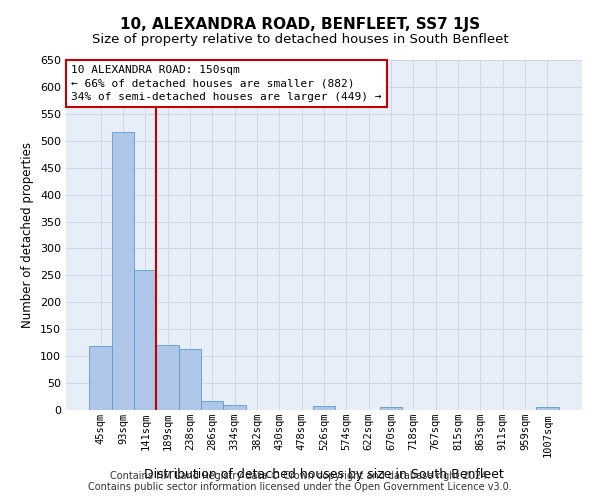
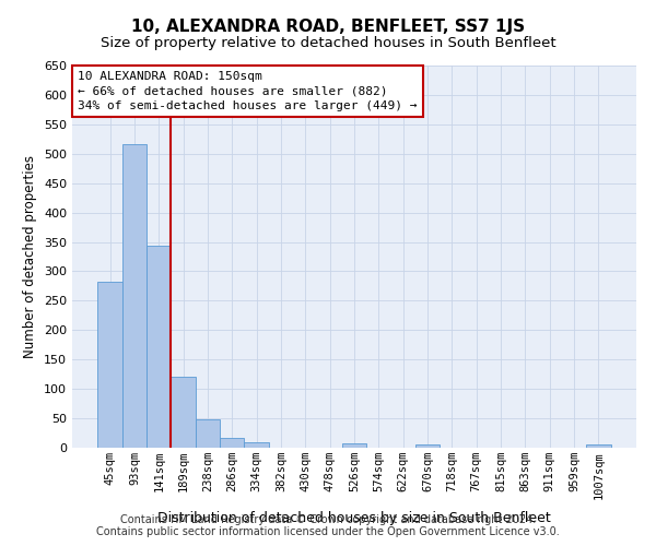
45sqm: 118 -> 283
141sqm: 260 -> 343
238sqm: 114 -> 48
